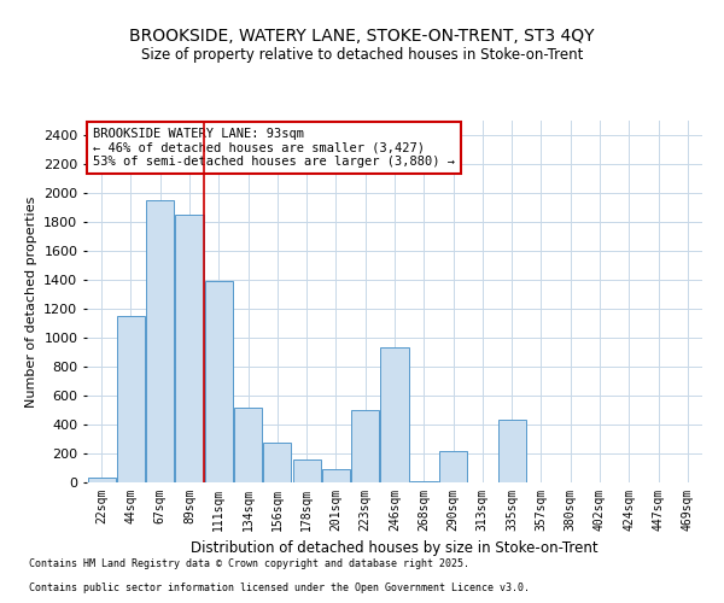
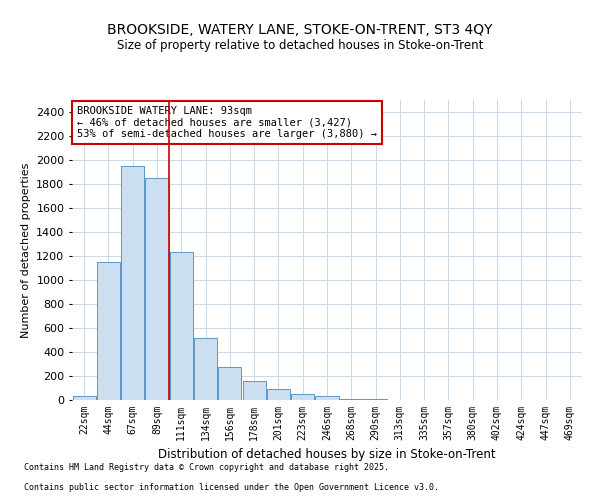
111sqm: 1390 -> 1230
223sqm: 500 -> 50
246sqm: 930 -> 40
290sqm: 220 -> 0
335sqm: 430 -> 0
